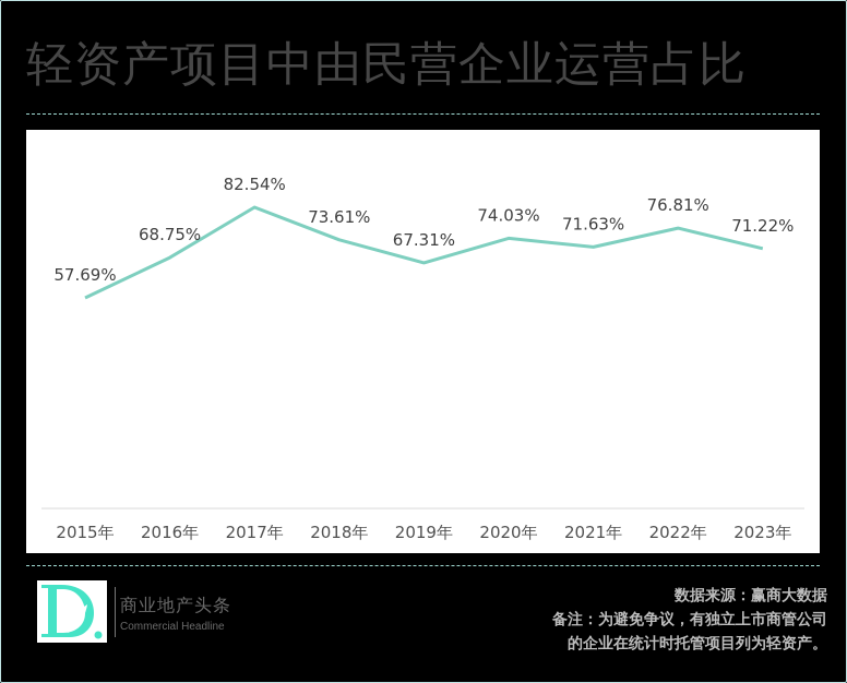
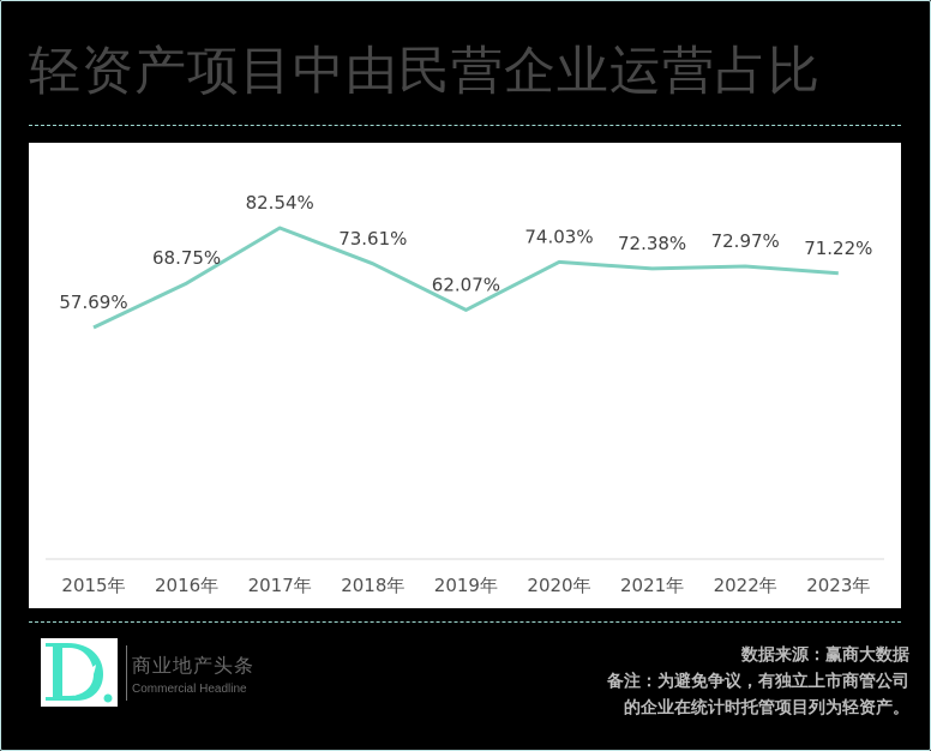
2019年: 67.31% -> 62.07%
2021年: 71.63% -> 72.38%
2022年: 76.81% -> 72.97%
